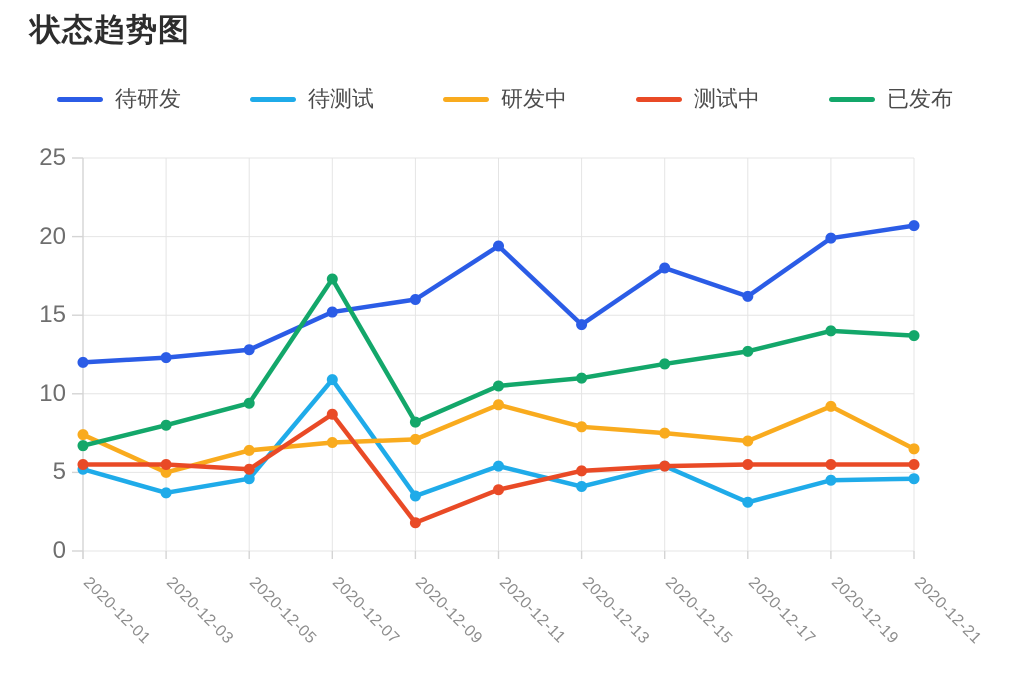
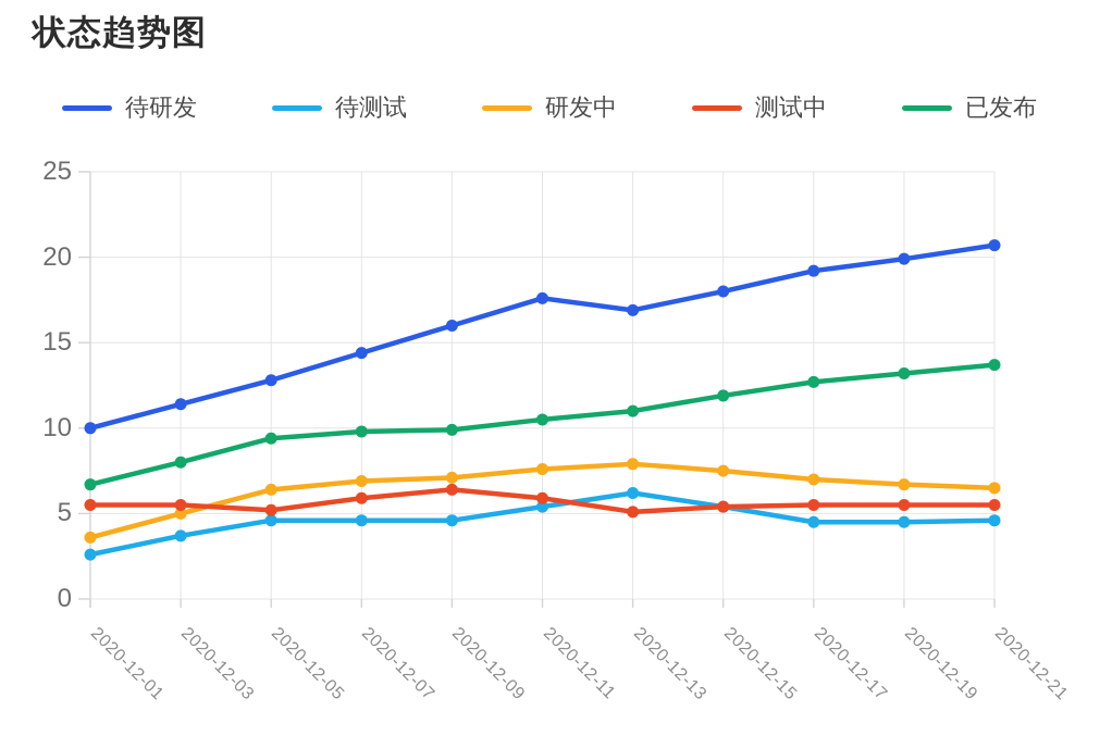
待研发/2020-12-01: 12.0 -> 10.0
待测试/2020-12-01: 5.2 -> 2.6
研发中/2020-12-01: 7.4 -> 3.6
待研发/2020-12-03: 12.3 -> 11.4
待研发/2020-12-07: 15.2 -> 14.4
待测试/2020-12-07: 10.9 -> 4.6
测试中/2020-12-07: 8.7 -> 5.9
已发布/2020-12-07: 17.3 -> 9.8
待测试/2020-12-09: 3.5 -> 4.6
测试中/2020-12-09: 1.8 -> 6.4
已发布/2020-12-09: 8.2 -> 9.9
待研发/2020-12-11: 19.4 -> 17.6
研发中/2020-12-11: 9.3 -> 7.6
测试中/2020-12-11: 3.9 -> 5.9
待研发/2020-12-13: 14.4 -> 16.9
待测试/2020-12-13: 4.1 -> 6.2
待研发/2020-12-17: 16.2 -> 19.2
待测试/2020-12-17: 3.1 -> 4.5
研发中/2020-12-19: 9.2 -> 6.7
已发布/2020-12-19: 14.0 -> 13.2
